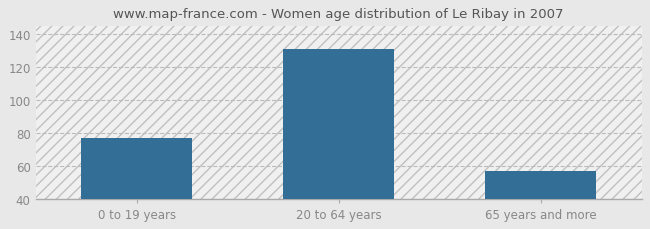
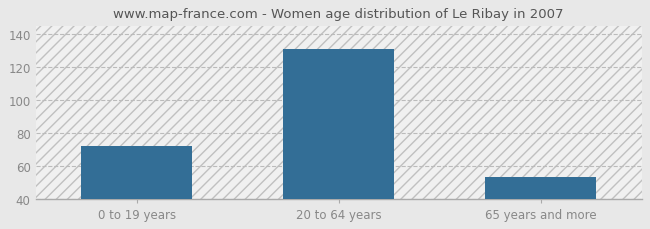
0 to 19 years: 77 -> 72
65 years and more: 57 -> 53
